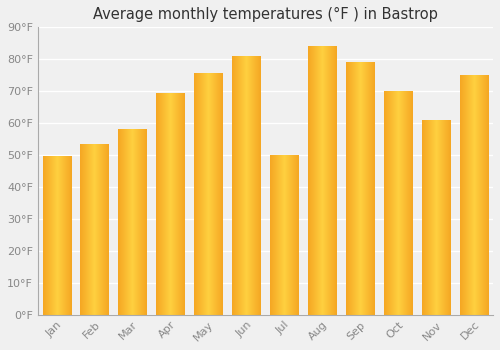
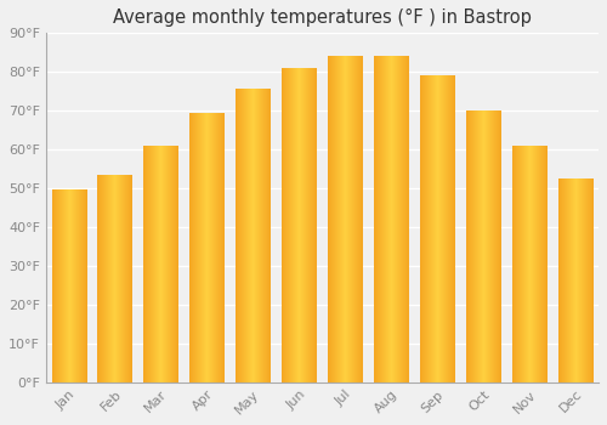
Mar: 58.0°F -> 61.0°F
Jul: 50.0°F -> 84.0°F
Dec: 75.0°F -> 52.5°F
